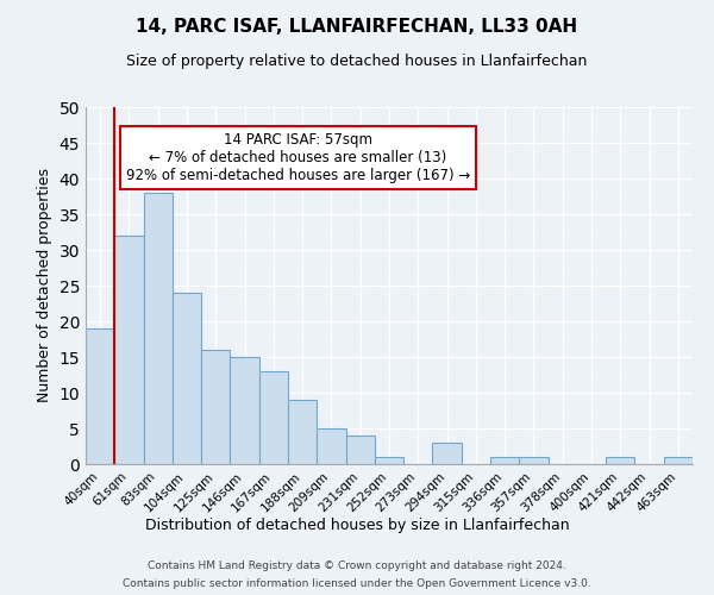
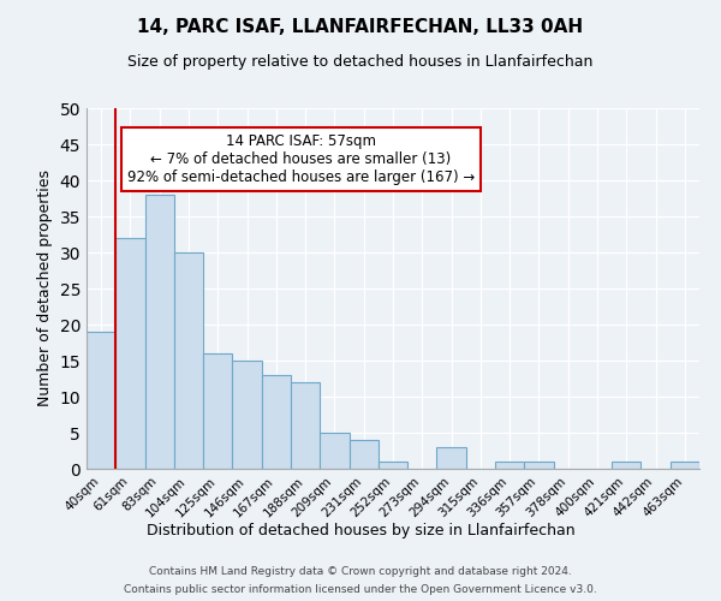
104sqm: 24 -> 30
188sqm: 9 -> 12
